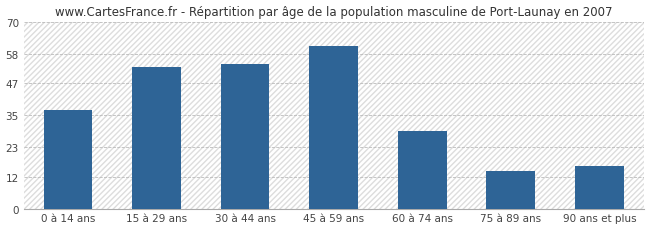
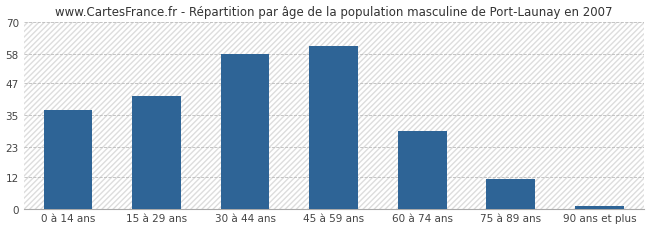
15 à 29 ans: 53 -> 42
30 à 44 ans: 54 -> 58
75 à 89 ans: 14 -> 11
90 ans et plus: 16 -> 1
